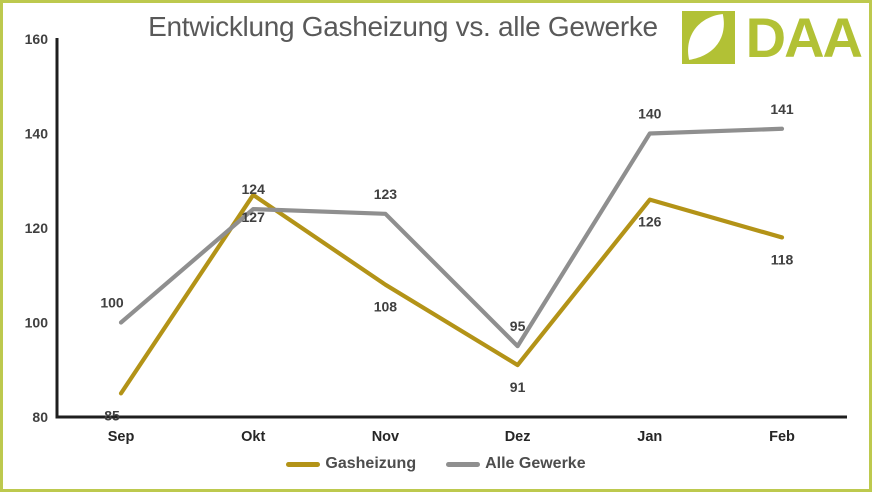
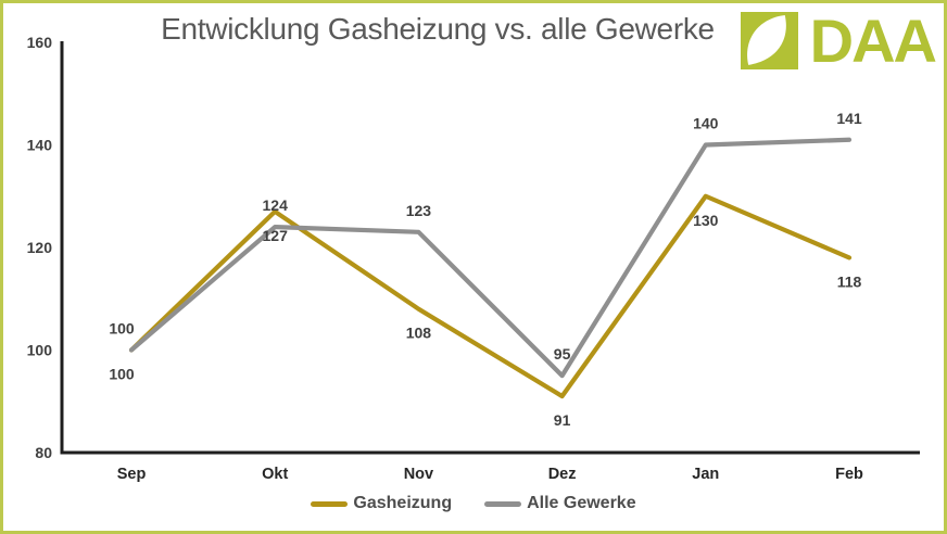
Gasheizung/Sep: 85 -> 100
Gasheizung/Jan: 126 -> 130
